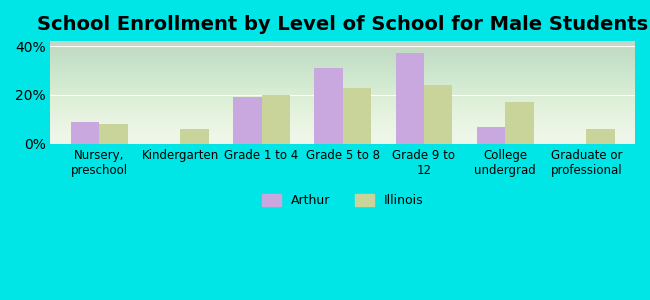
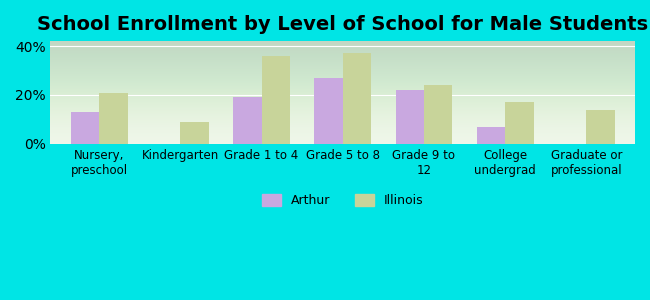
Arthur/Nursery, preschool: 9% -> 13%
Illinois/Nursery, preschool: 8% -> 21%
Illinois/Kindergarten: 6% -> 9%
Illinois/Grade 1 to 4: 20% -> 36%
Arthur/Grade 5 to 8: 31% -> 27%
Illinois/Grade 5 to 8: 23% -> 37%
Arthur/Grade 9 to 12: 37% -> 22%
Illinois/Graduate or professional: 6% -> 14%
